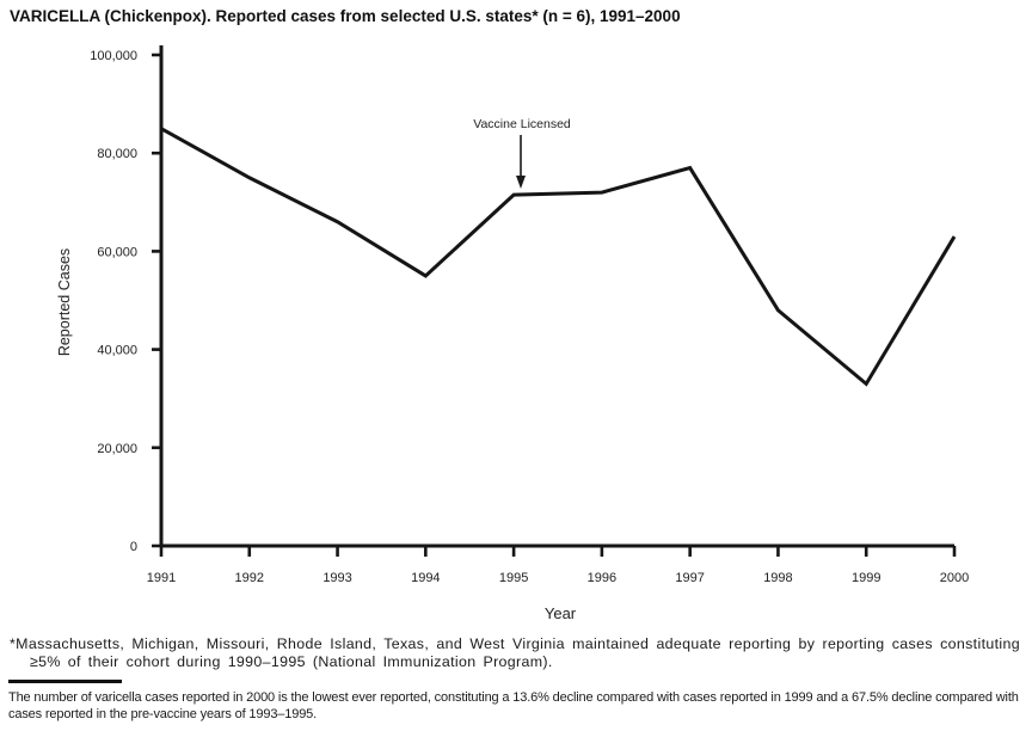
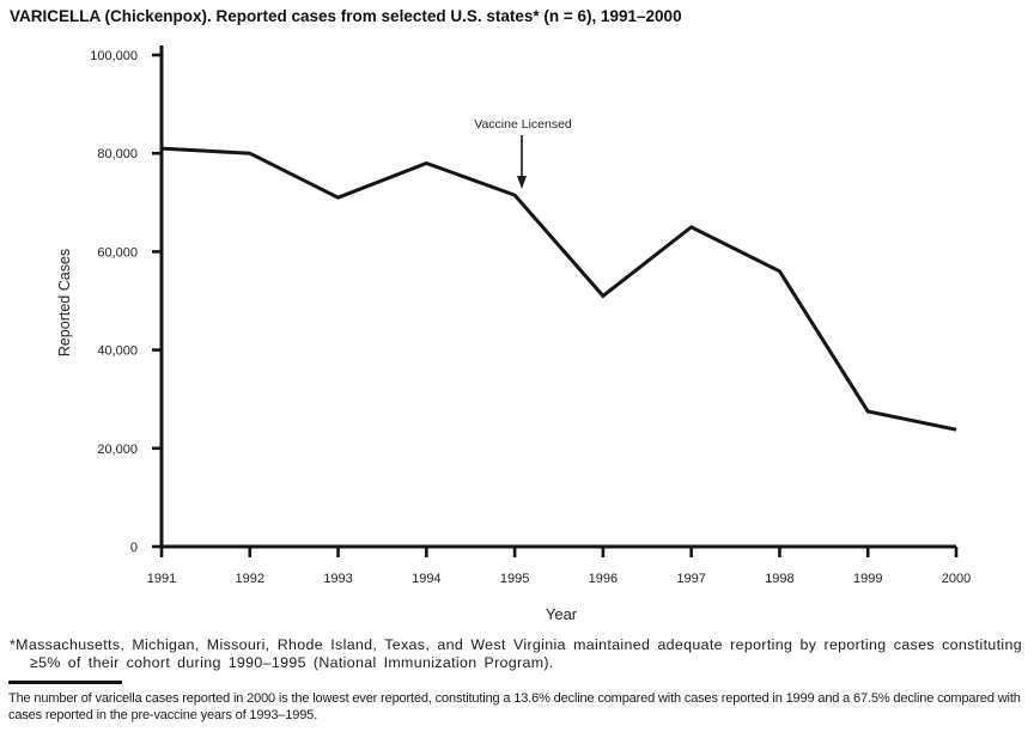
1991: 85000 -> 81000
1992: 75000 -> 80000
1993: 66000 -> 71000
1994: 55000 -> 78000
1996: 72000 -> 51000
1997: 77000 -> 65000
1998: 48000 -> 56000
1999: 33000 -> 28000
2000: 63000 -> 24000
